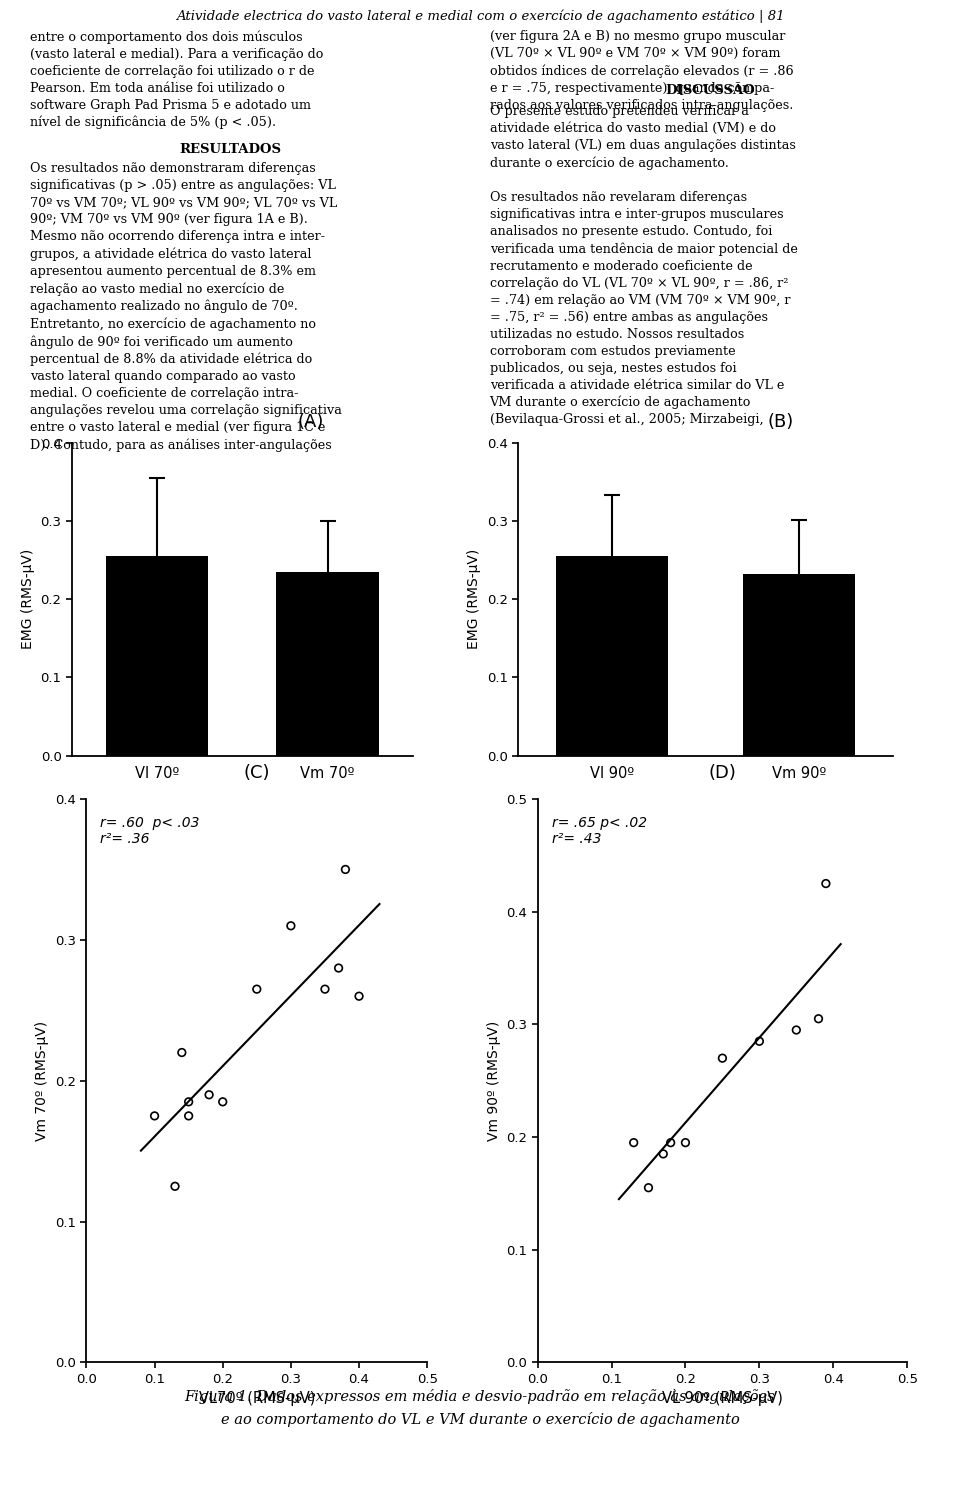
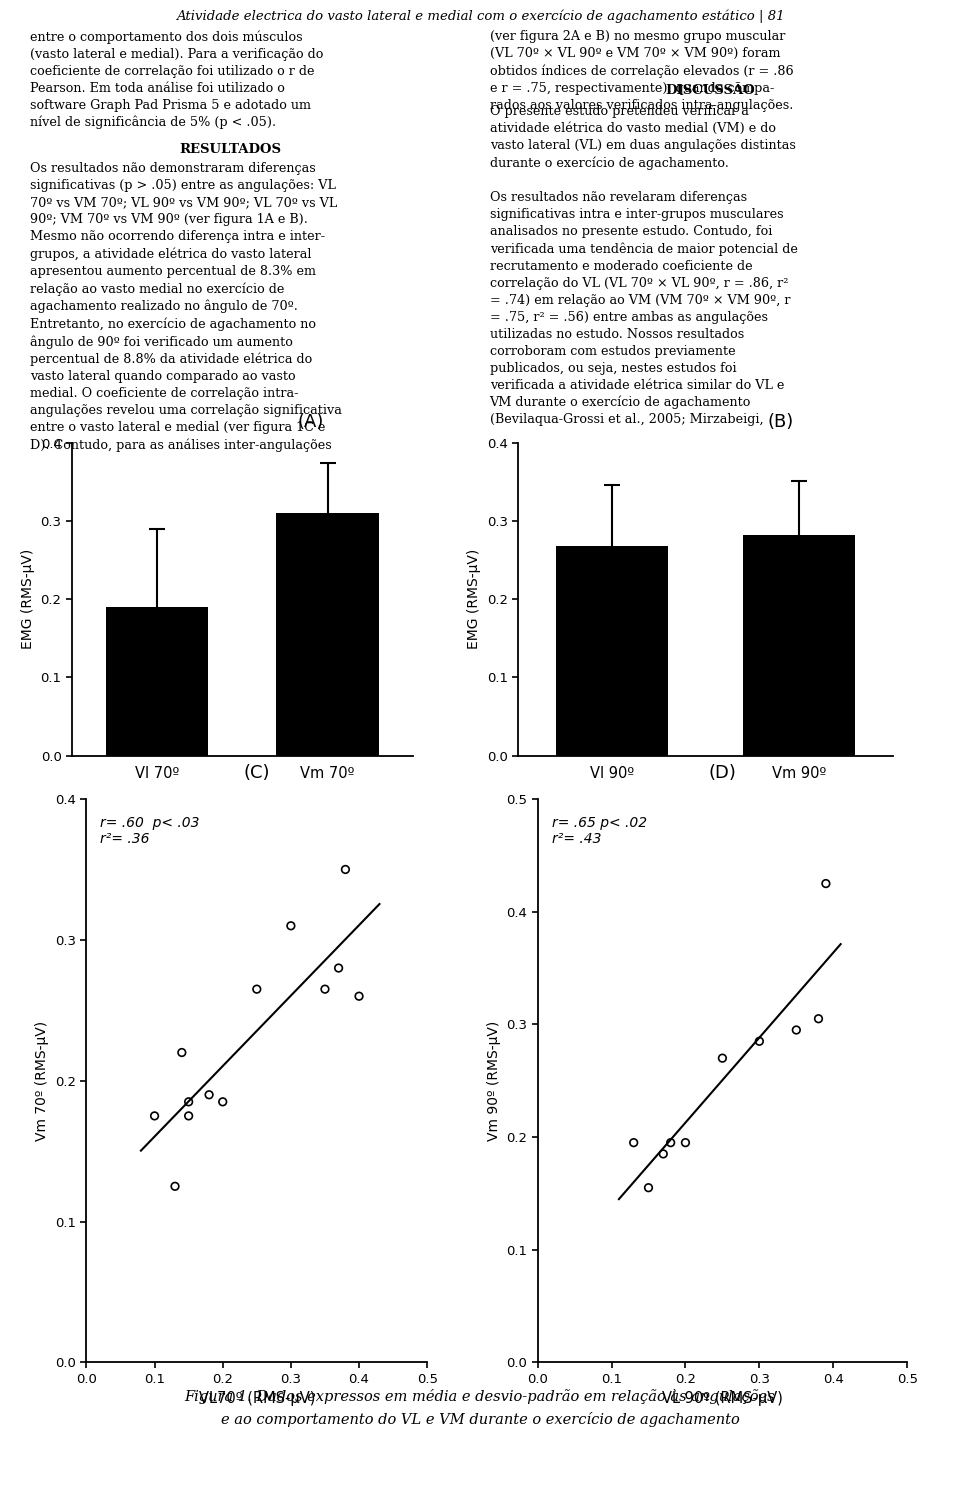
Vl 70º: 0.255 -> 0.190
Vm 70º: 0.235 -> 0.310
Vl 90º: 0.255 -> 0.268
Vm 90º: 0.232 -> 0.282
